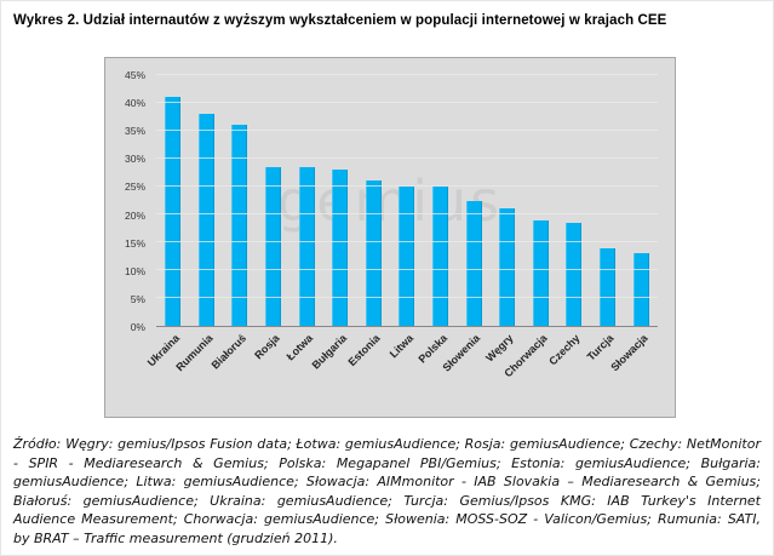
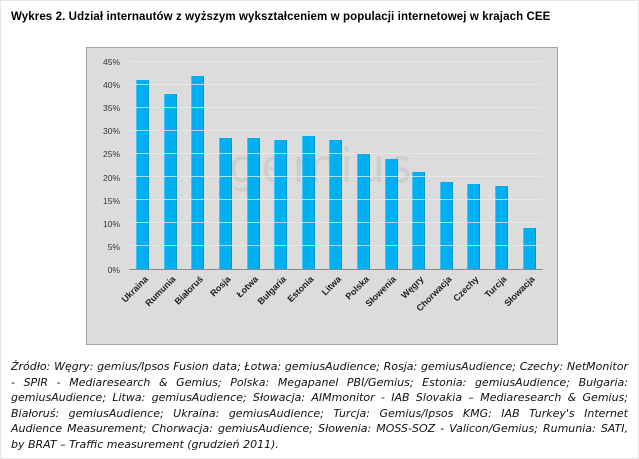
Białoruś: 36% -> 42%
Estonia: 26% -> 29%
Litwa: 25% -> 28%
Słowenia: 22% -> 24%
Turcja: 14% -> 18%
Słowacja: 13% -> 9%
